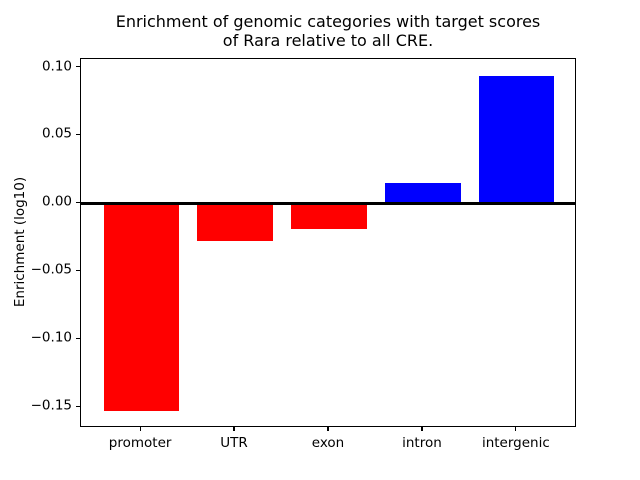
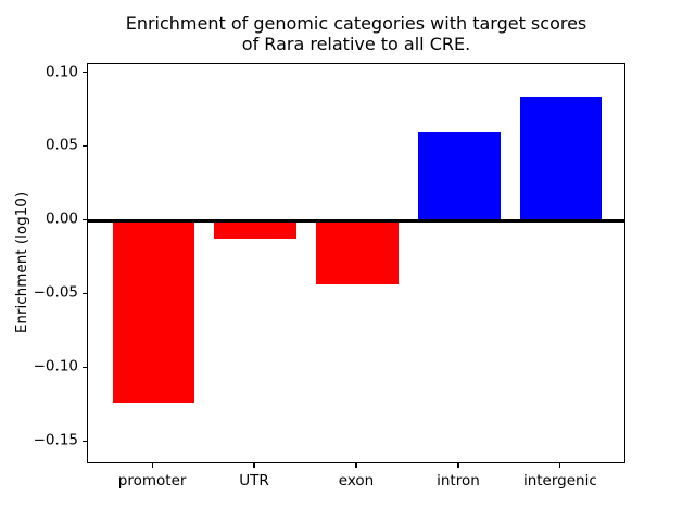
promoter: -0.153 -> -0.123
UTR: -0.028 -> -0.012
exon: -0.019 -> -0.043
intron: 0.015 -> 0.060
intergenic: 0.094 -> 0.084
